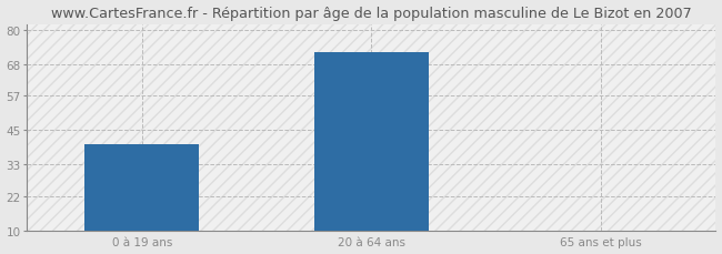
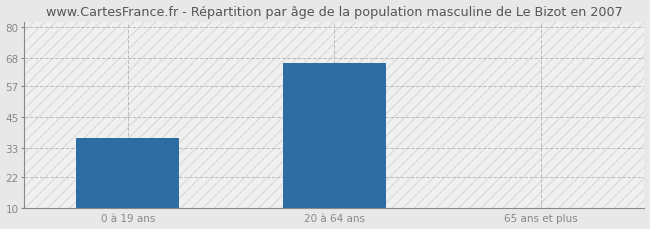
0 à 19 ans: 40 -> 37
20 à 64 ans: 72 -> 66
